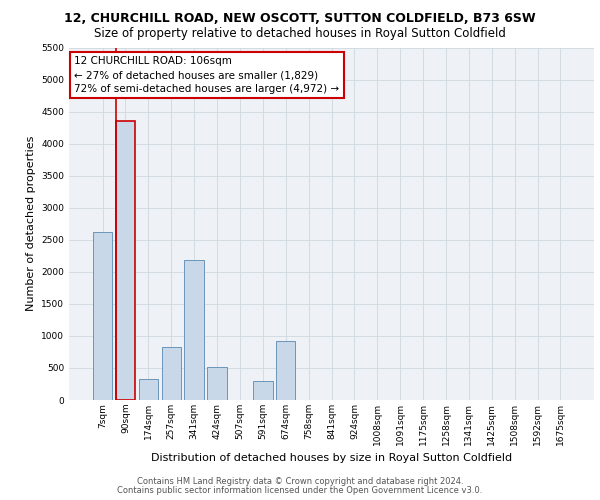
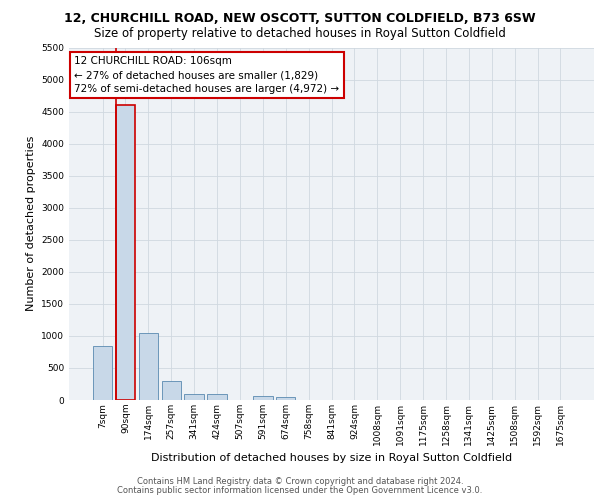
7sqm: 2620 -> 850
90sqm: 4360 -> 4600
174sqm: 320 -> 1050
257sqm: 820 -> 300
341sqm: 2180 -> 100
424sqm: 520 -> 100
591sqm: 300 -> 60
674sqm: 920 -> 50
